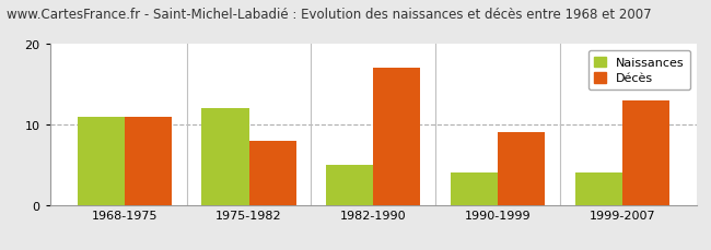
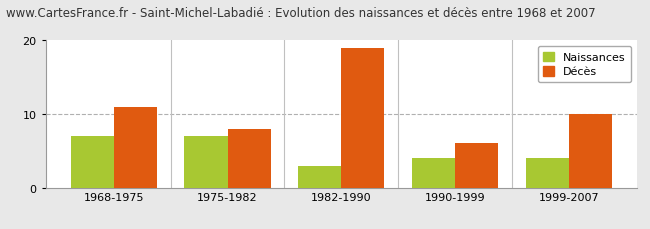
Naissances/1968-1975: 11 -> 7
Naissances/1975-1982: 12 -> 7
Naissances/1982-1990: 5 -> 3
Décès/1982-1990: 17 -> 19
Décès/1990-1999: 9 -> 6
Décès/1999-2007: 13 -> 10
